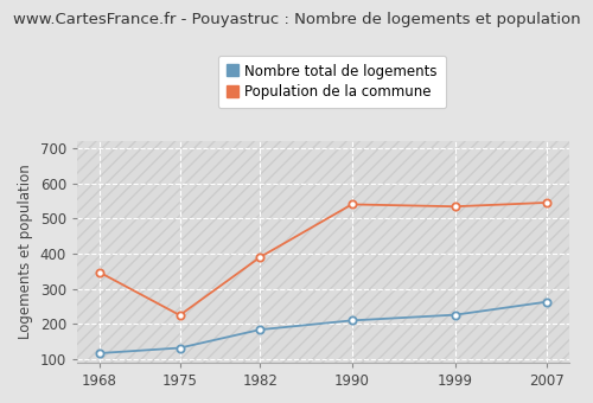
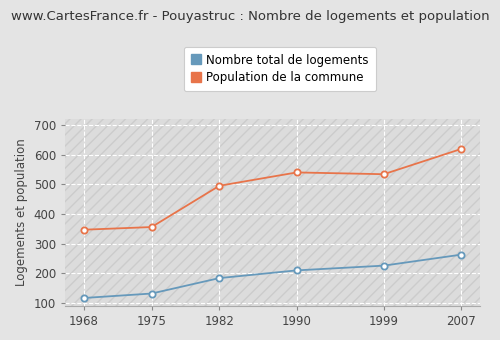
Population de la commune/1975: 225 -> 356
Population de la commune/1982: 390 -> 495
Population de la commune/2007: 545 -> 619
